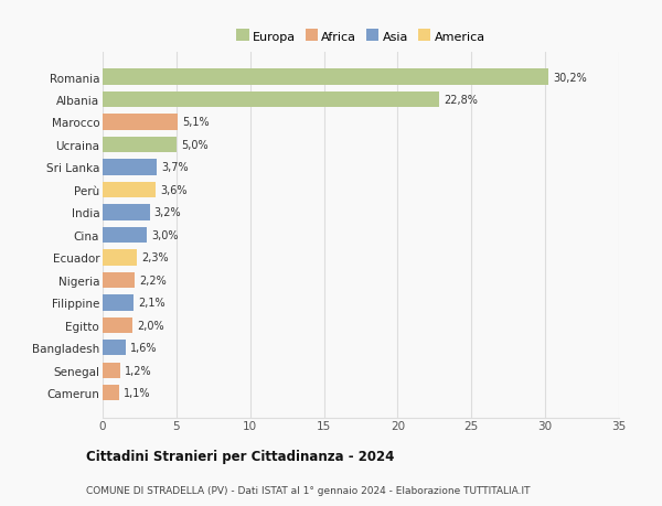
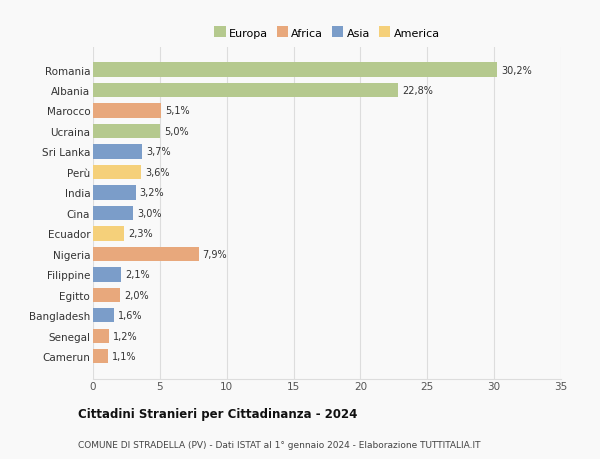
Nigeria: 2,2% -> 7,9%
